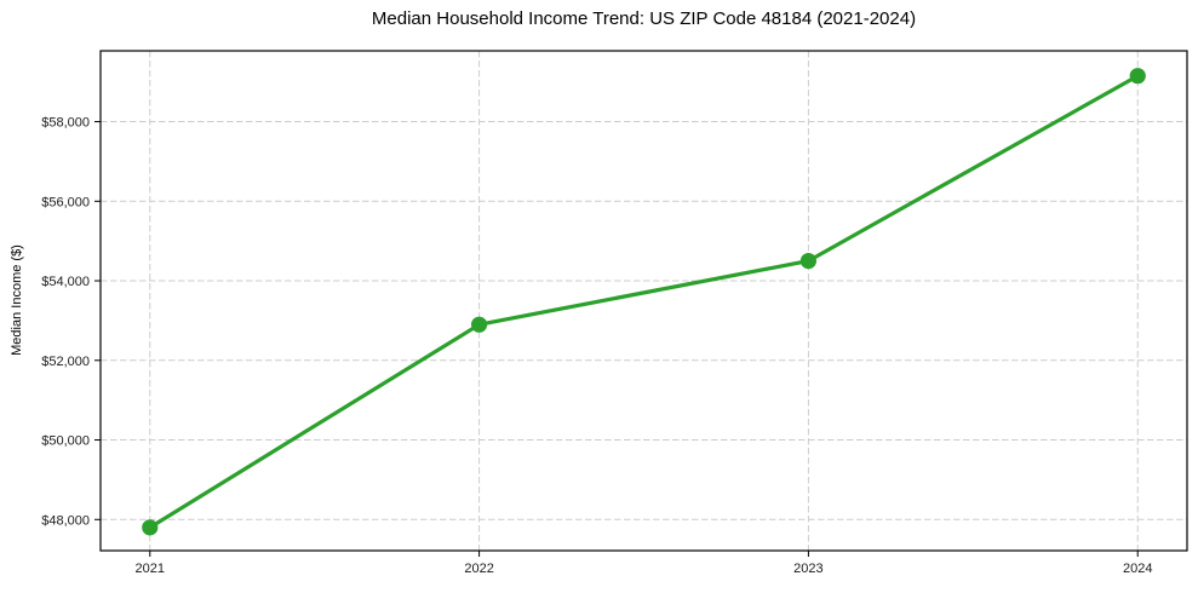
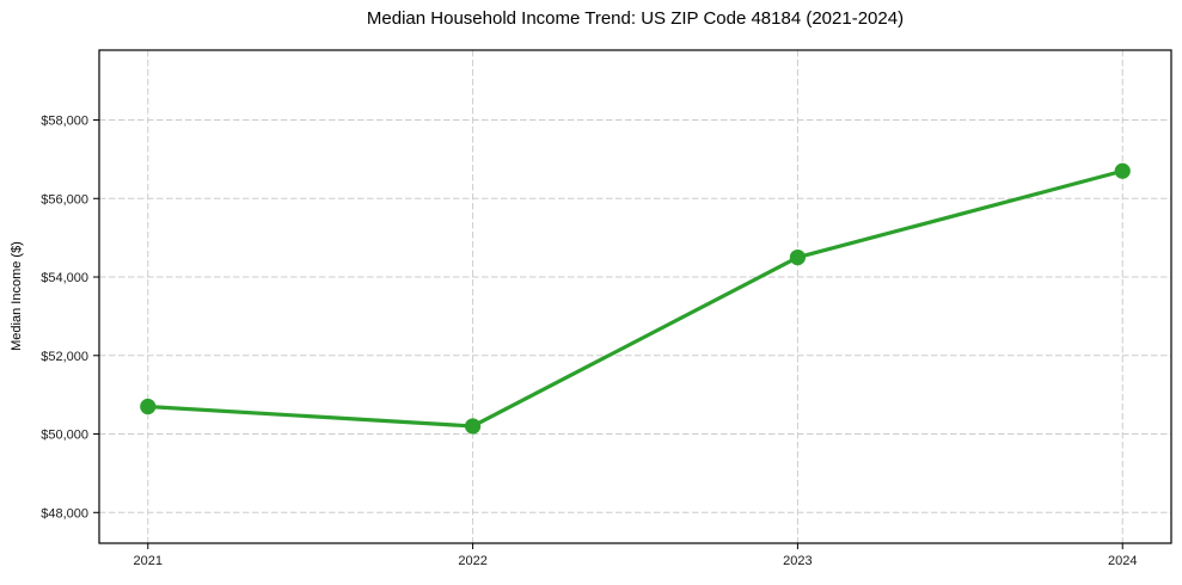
2021: $47800 -> $50700
2022: $52900 -> $50200
2024: $59200 -> $56700
